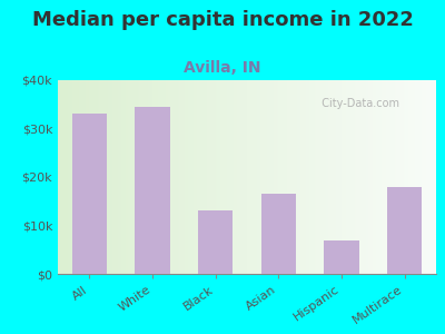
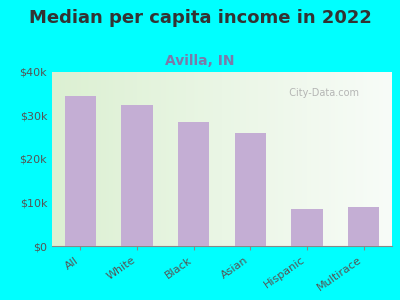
All: $33.0k -> $34.5k
White: $34.5k -> $32.5k
Black: $13.0k -> $28.5k
Asian: $16.5k -> $26.0k
Hispanic: $7.0k -> $8.5k
Multirace: $18.0k -> $9.0k
